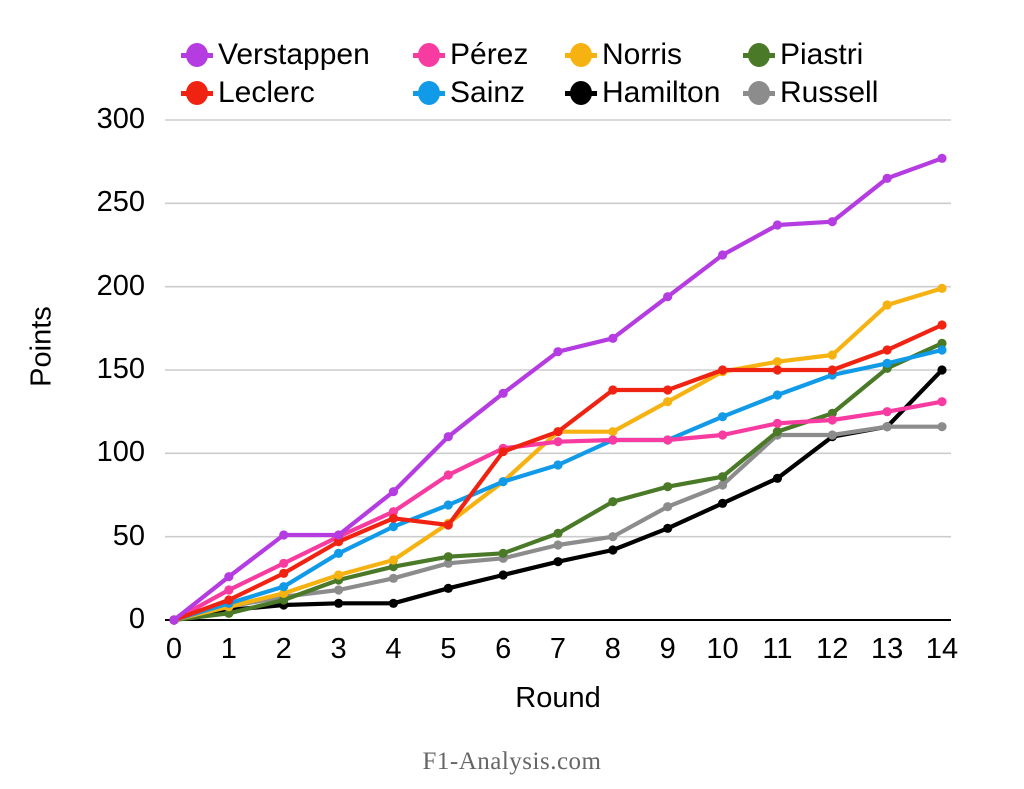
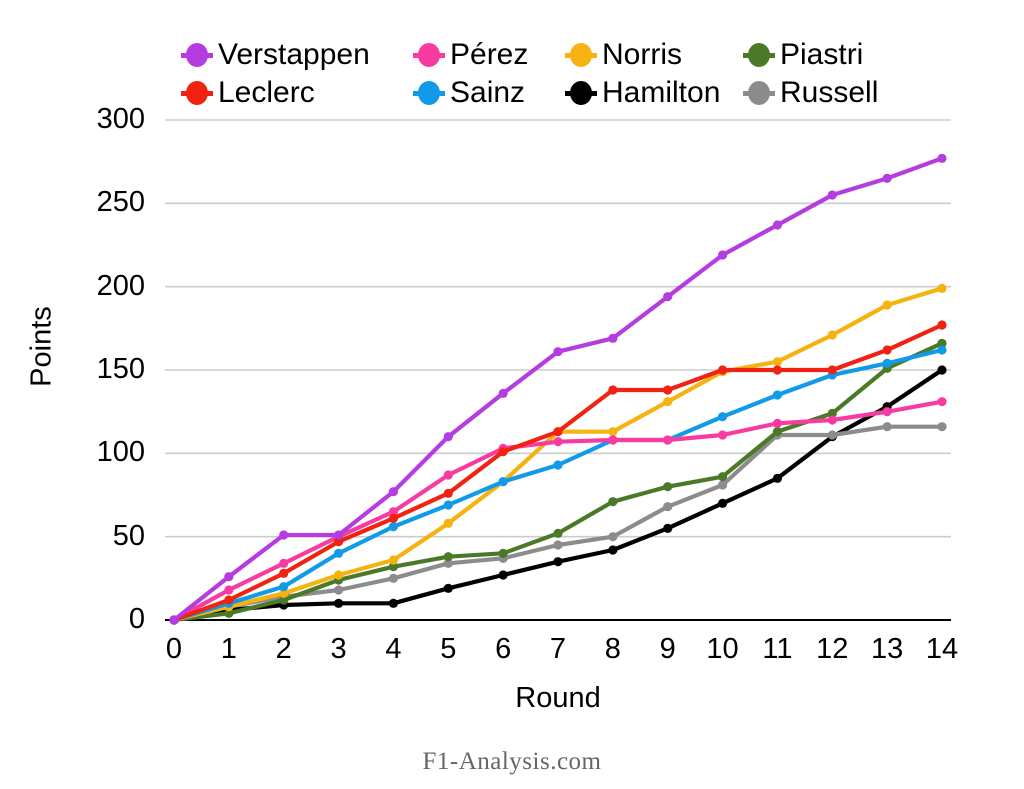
Leclerc/5: 57 -> 76
Verstappen/12: 239 -> 255
Norris/12: 159 -> 171
Hamilton/13: 116 -> 128
